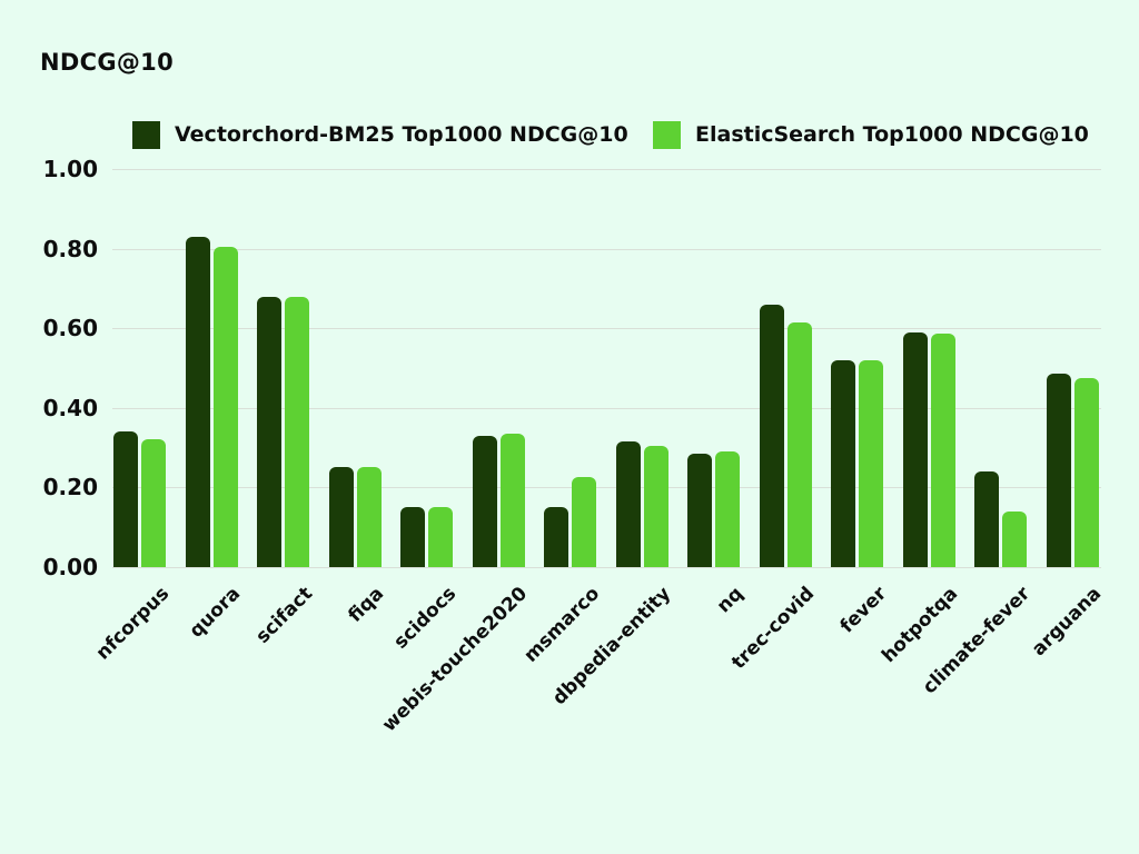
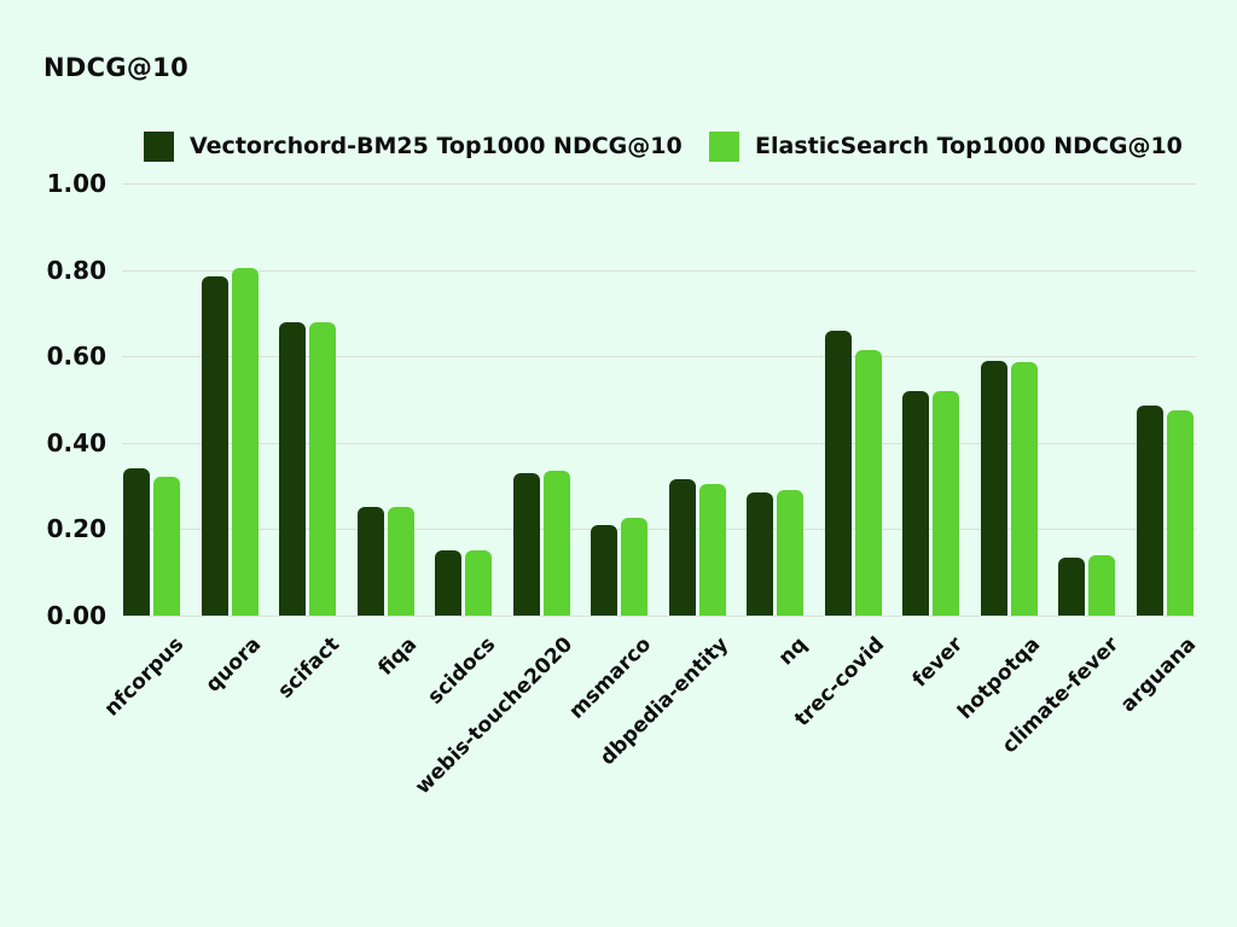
Vectorchord-BM25 Top1000 NDCG@10/quora: 0.83 -> 0.79
Vectorchord-BM25 Top1000 NDCG@10/msmarco: 0.15 -> 0.21
Vectorchord-BM25 Top1000 NDCG@10/climate-fever: 0.24 -> 0.14
